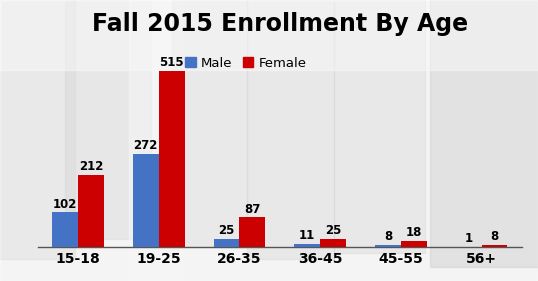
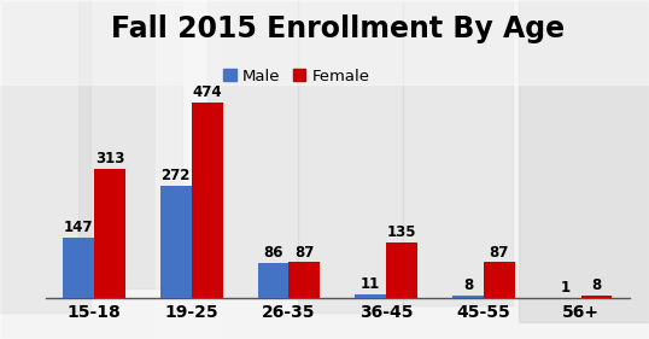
Male/15-18: 102 -> 147
Female/15-18: 212 -> 313
Female/19-25: 515 -> 474
Male/26-35: 25 -> 86
Female/36-45: 25 -> 135
Female/45-55: 18 -> 87
